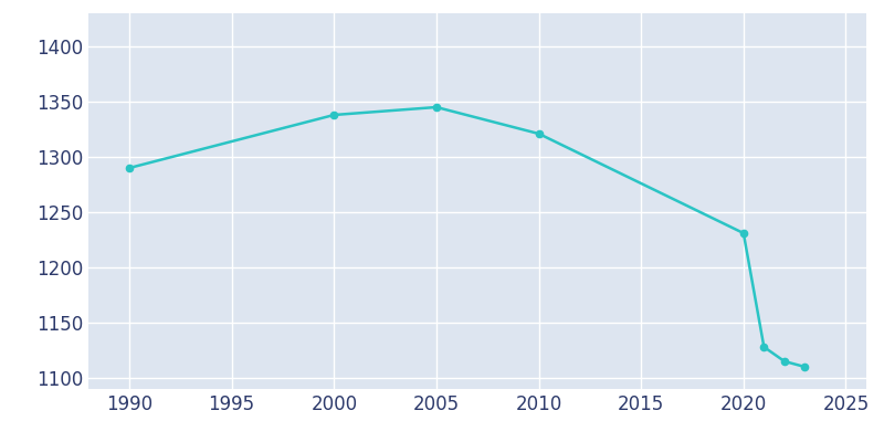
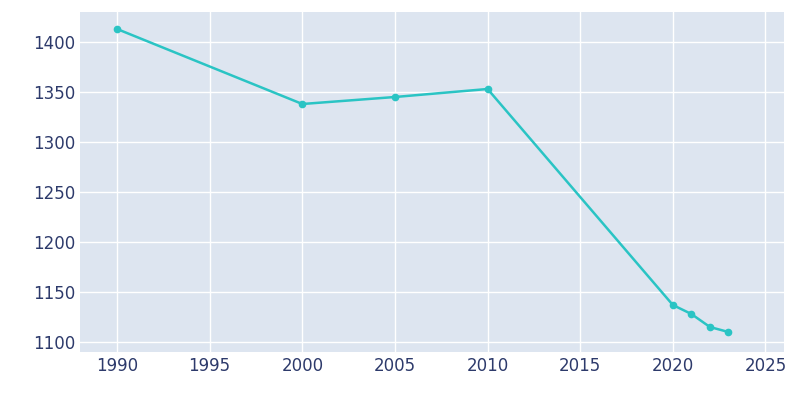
1990: 1290 -> 1413
2010: 1321 -> 1353
2020: 1231 -> 1137
